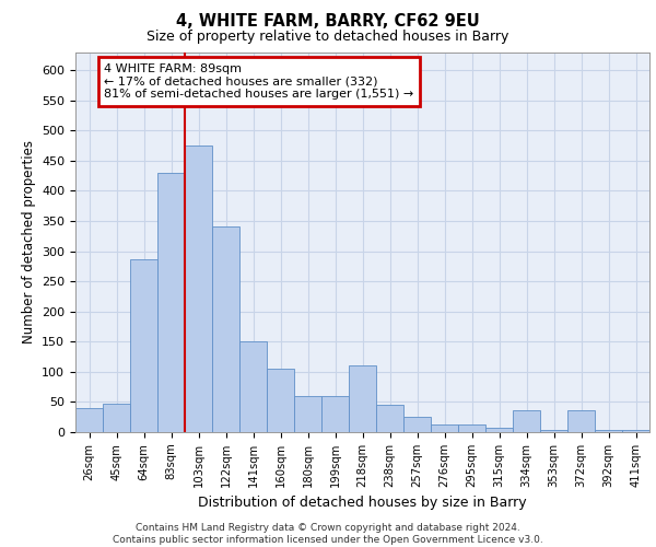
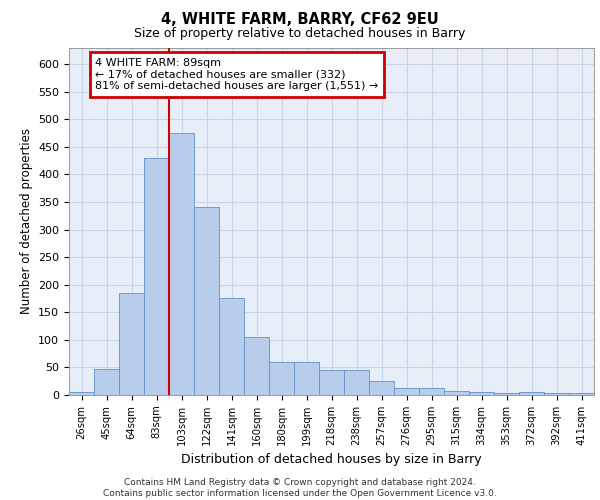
26sqm: 40 -> 5
64sqm: 286 -> 185
141sqm: 150 -> 175
218sqm: 110 -> 45
334sqm: 36 -> 5
372sqm: 36 -> 5
